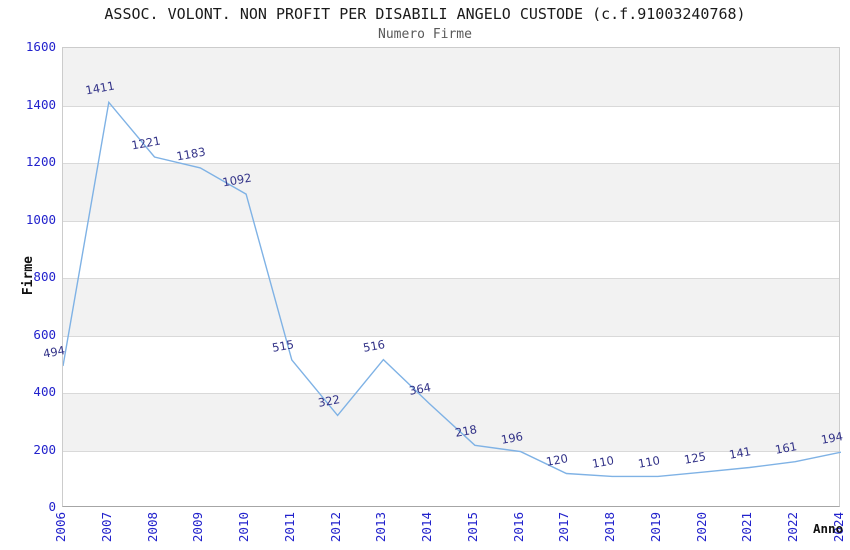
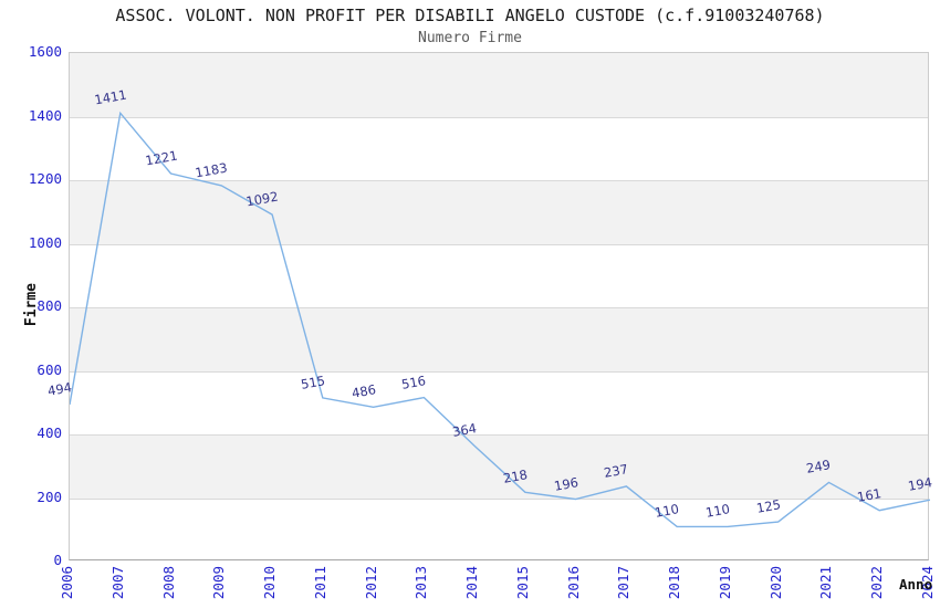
2012: 322 -> 486
2017: 120 -> 237
2021: 141 -> 249
